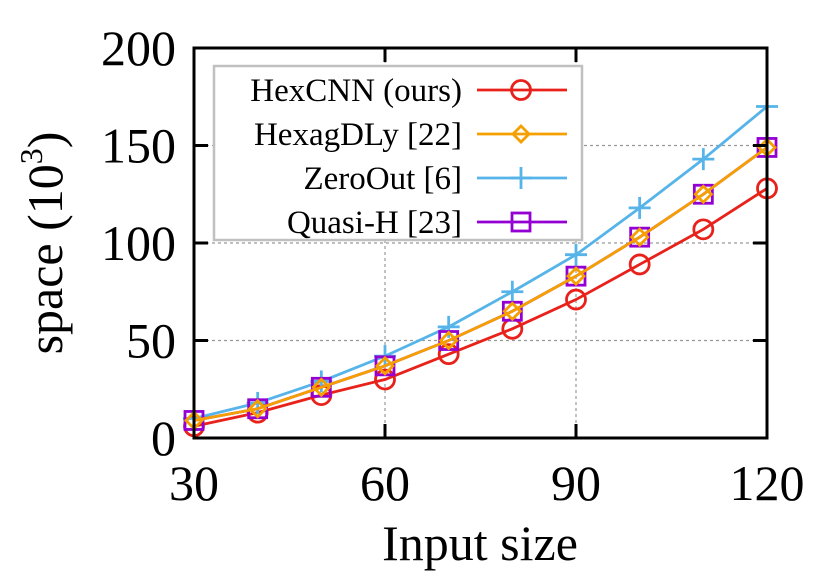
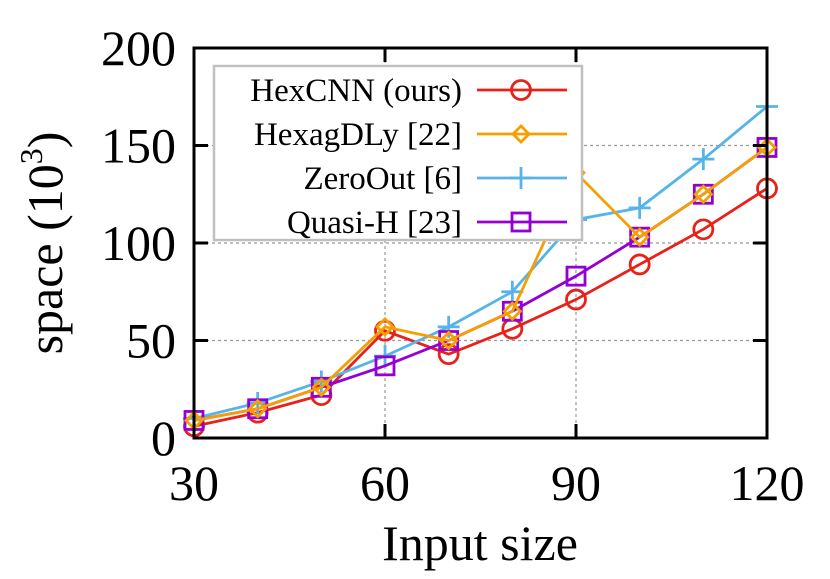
HexCNN (ours)/60: 30 -> 55
HexagDLy [22]/60: 37 -> 57
HexagDLy [22]/90: 83 -> 136
ZeroOut [6]/90: 94 -> 112
